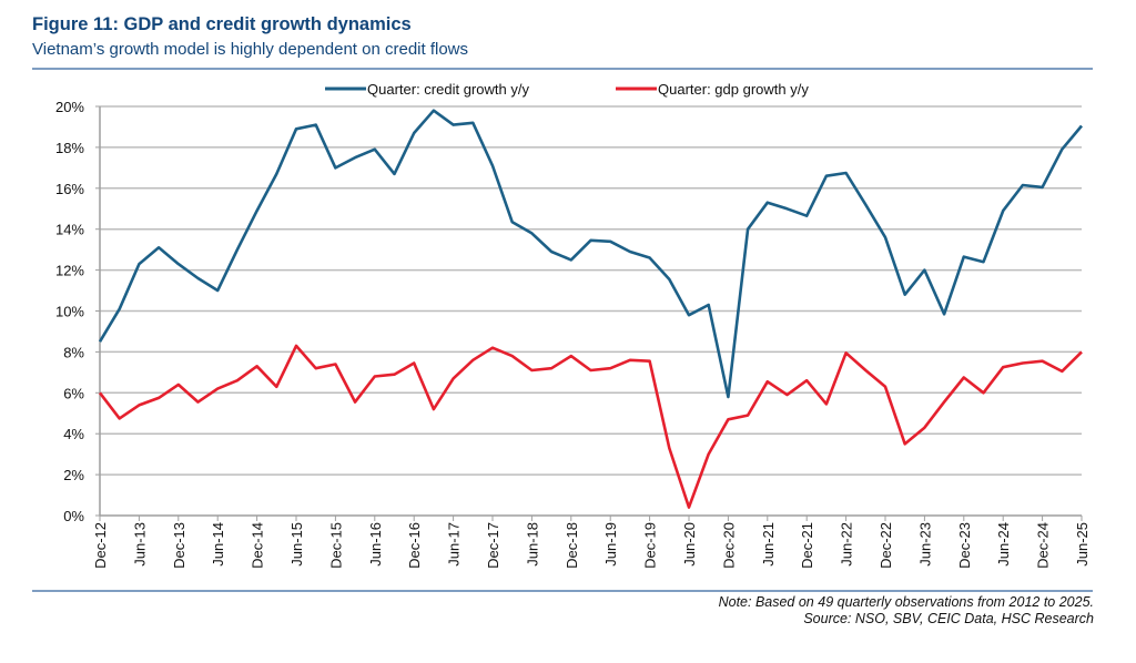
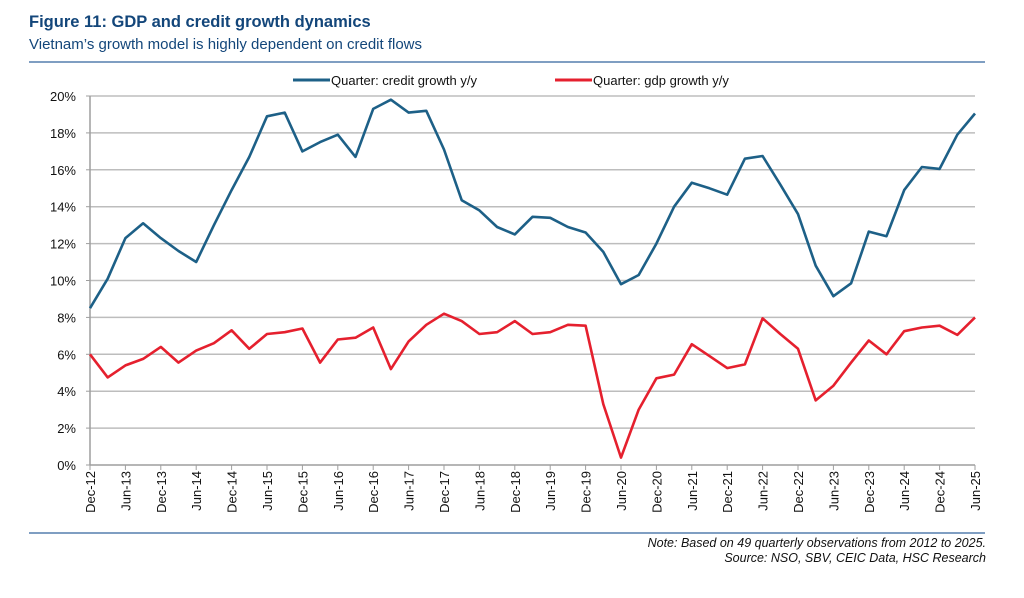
Quarter: gdp growth y/y/Jun-15: 8.3% -> 7.1%
Quarter: credit growth y/y/Dec-16: 18.7% -> 19.3%
Quarter: credit growth y/y/Dec-20: 5.8% -> 12.0%
Quarter: gdp growth y/y/Dec-21: 6.6% -> 5.2%
Quarter: credit growth y/y/Jun-23: 12.0% -> 9.2%
